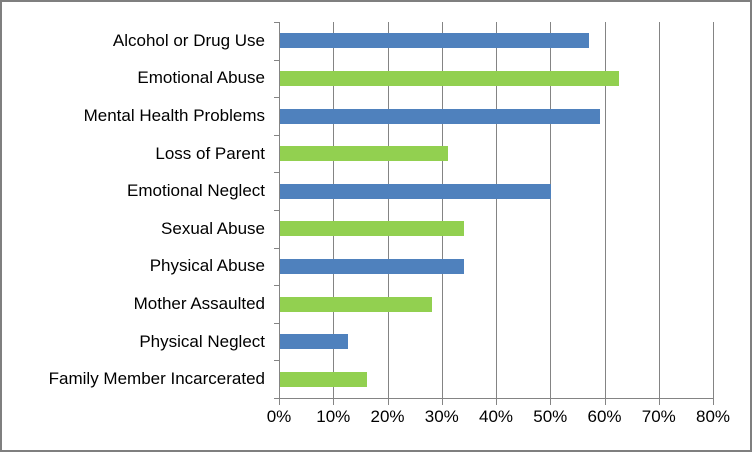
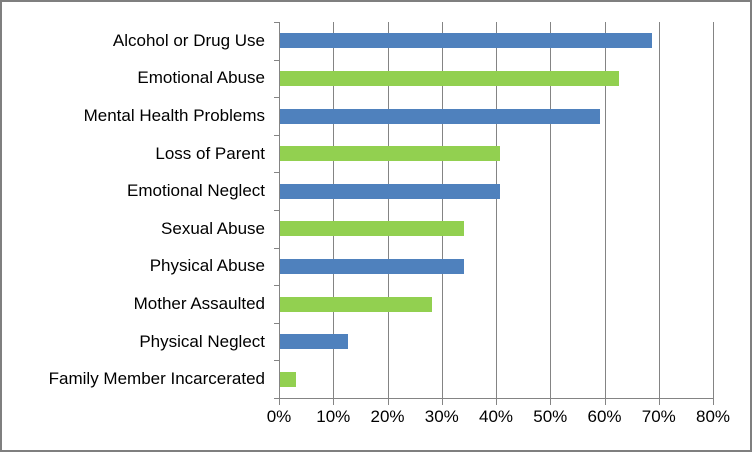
Alcohol or Drug Use: 57% -> 68%
Loss of Parent: 31% -> 40%
Emotional Neglect: 50% -> 40%
Family Member Incarcerated: 16% -> 3%
